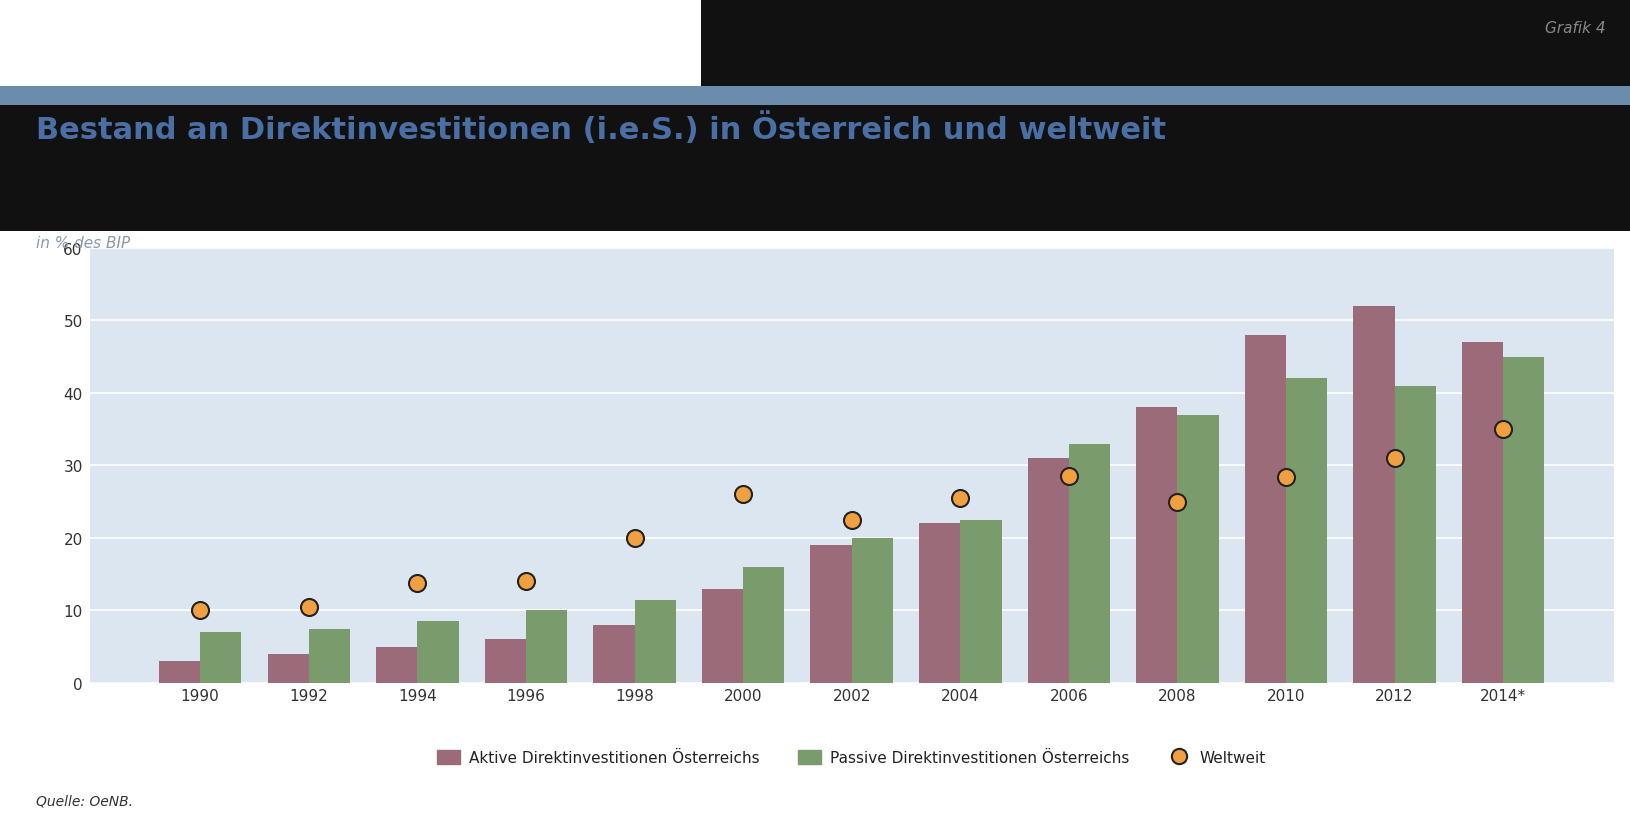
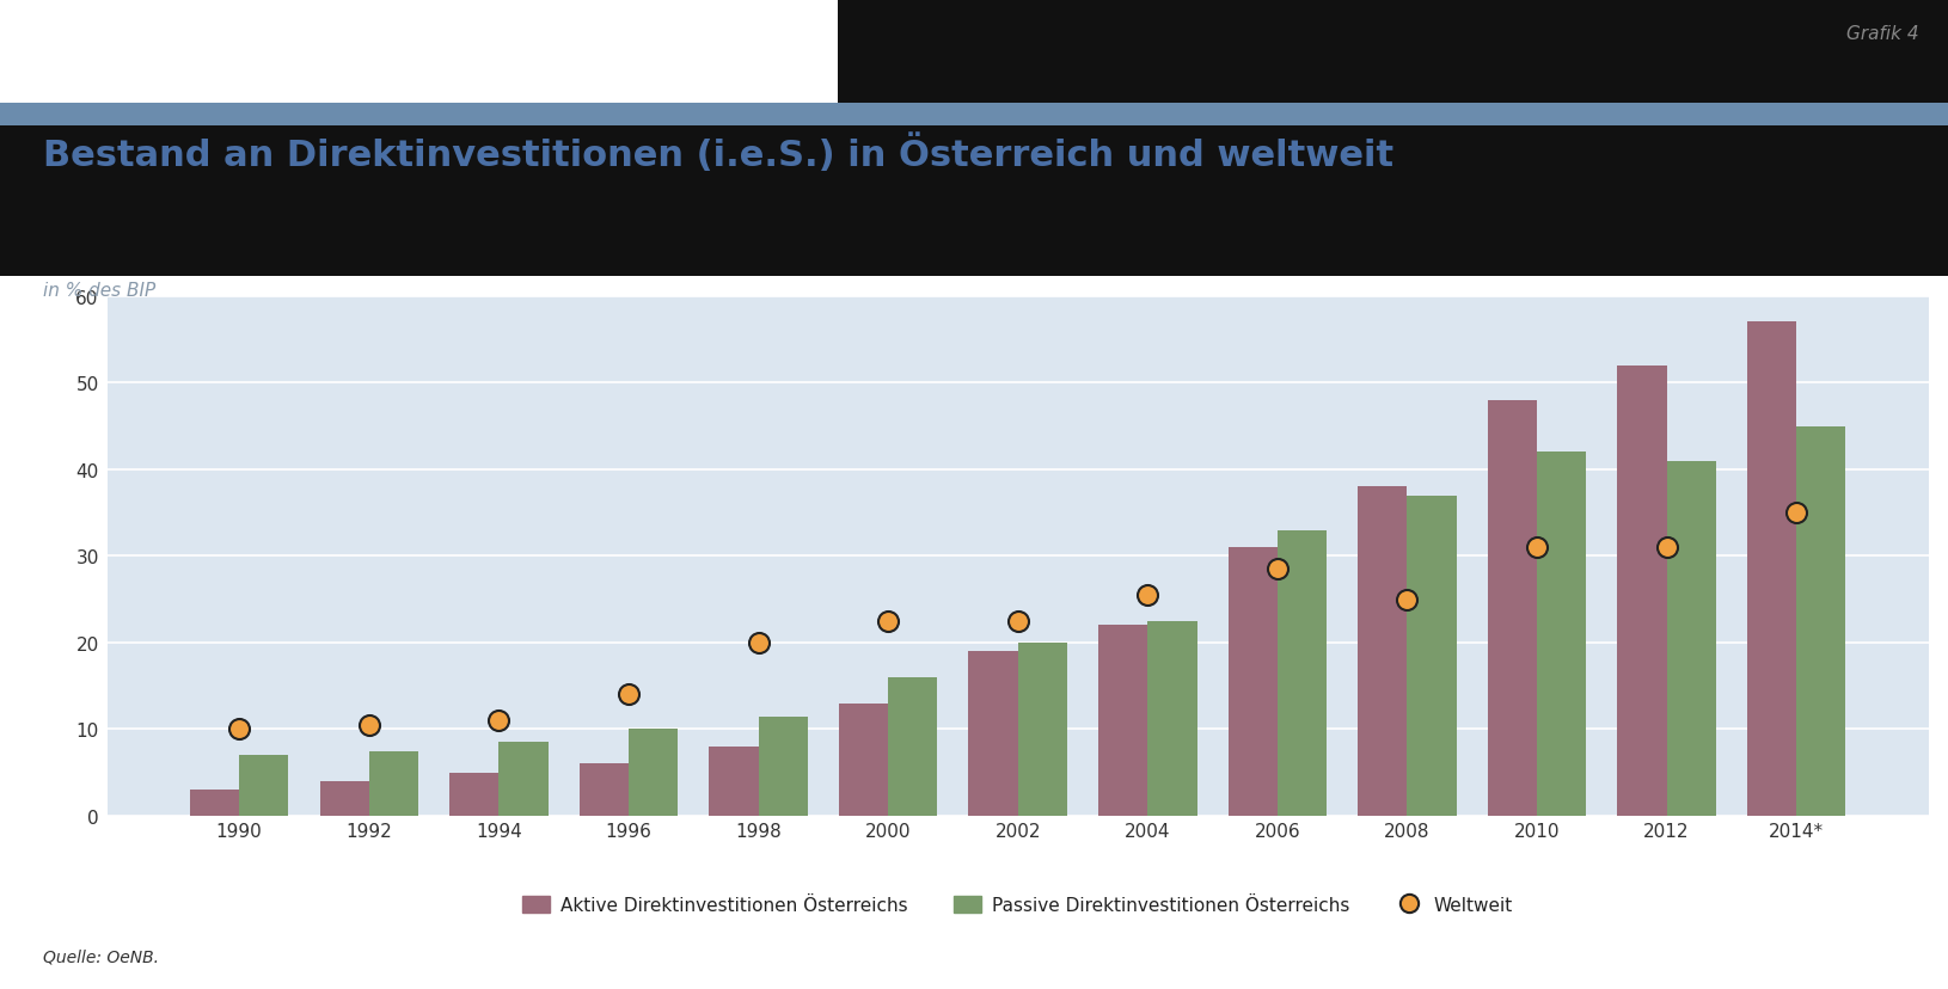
Weltweit/1994: 13.8 -> 11.0
Weltweit/2000: 26.0 -> 22.5
Weltweit/2010: 28.4 -> 31.0
Aktive Direktinvestitionen Österreichs/2014*: 47 -> 57
